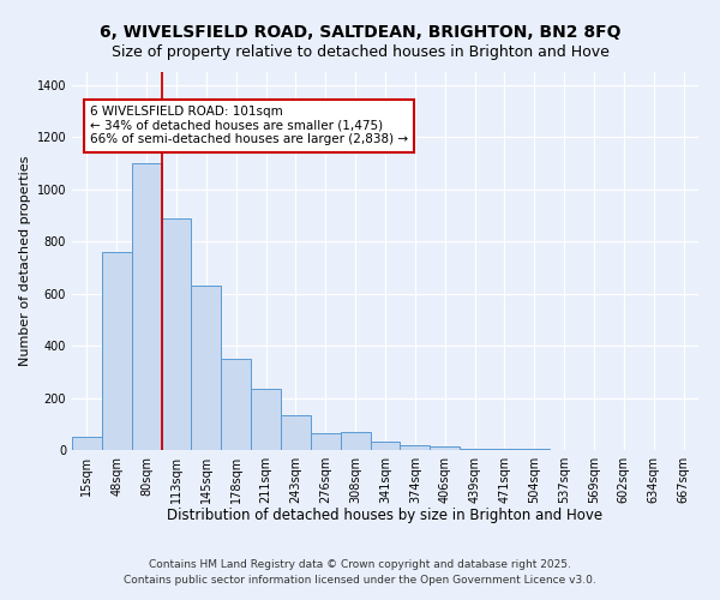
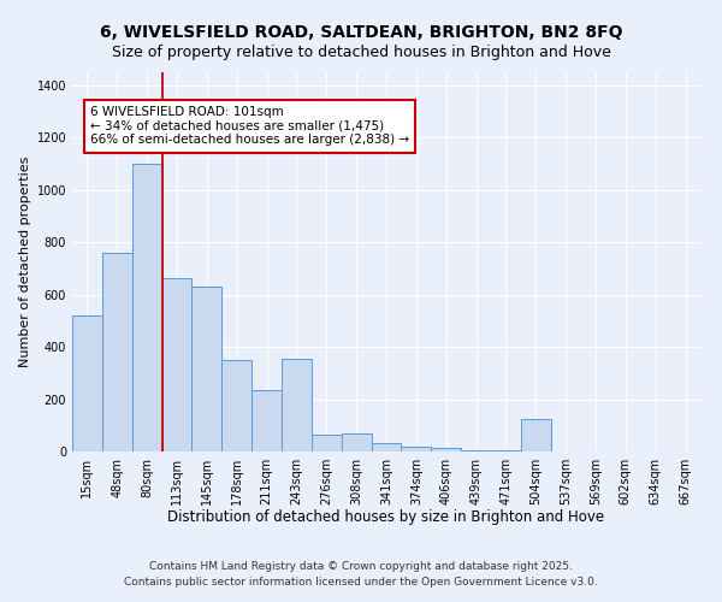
15sqm: 50 -> 520
113sqm: 890 -> 665
243sqm: 135 -> 355
504sqm: 5 -> 125
